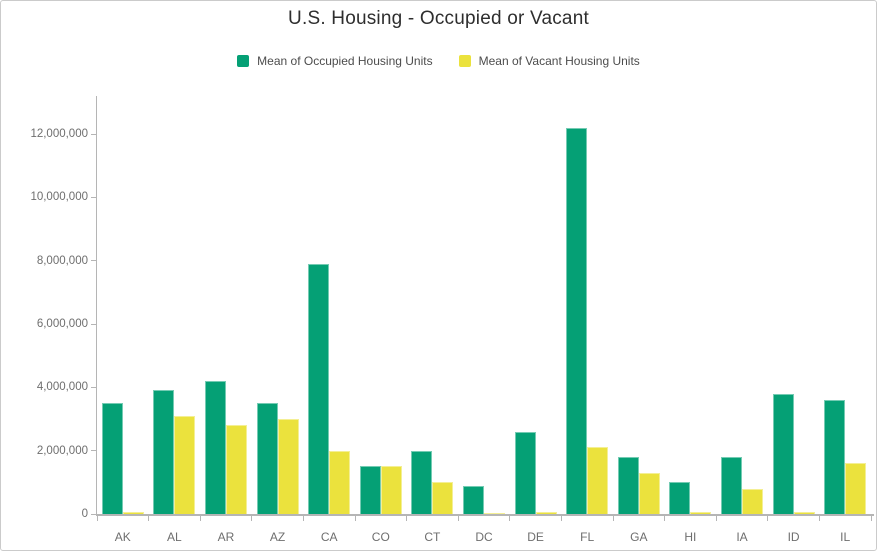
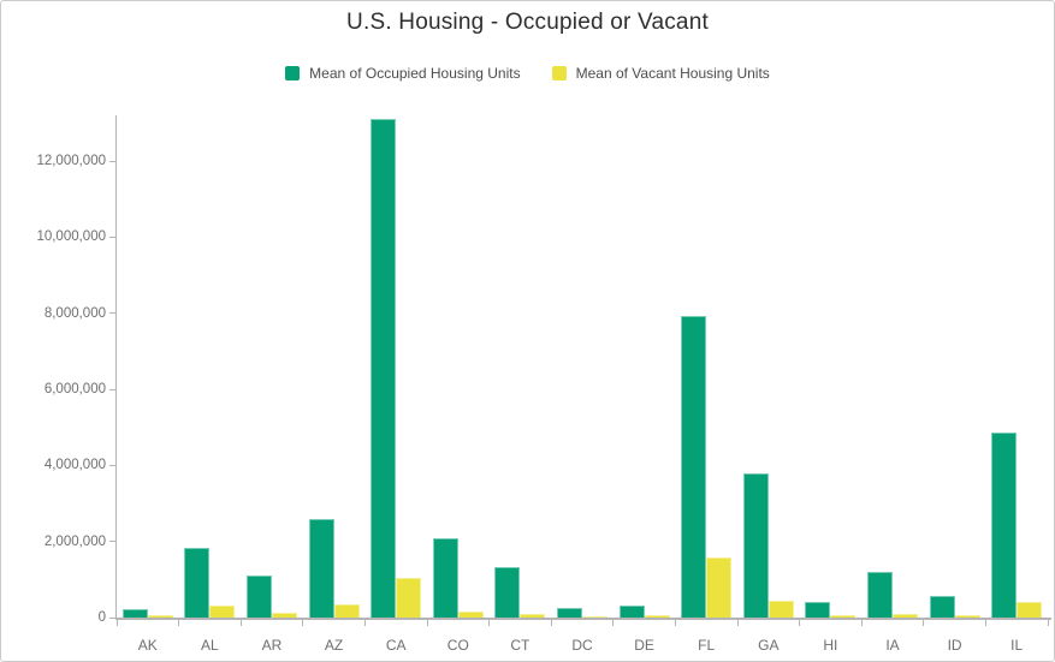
Mean of Occupied Housing Units/AK: 3500000 -> 200000
Mean of Occupied Housing Units/AL: 3900000 -> 1800000
Mean of Vacant Housing Units/AL: 3100000 -> 300000
Mean of Occupied Housing Units/AR: 4200000 -> 1100000
Mean of Vacant Housing Units/AR: 2800000 -> 100000
Mean of Occupied Housing Units/AZ: 3500000 -> 2600000
Mean of Vacant Housing Units/AZ: 3000000 -> 400000
Mean of Occupied Housing Units/CA: 7900000 -> 13100000
Mean of Vacant Housing Units/CA: 2000000 -> 1000000
Mean of Occupied Housing Units/CO: 1500000 -> 2100000
Mean of Vacant Housing Units/CO: 1500000 -> 200000
Mean of Occupied Housing Units/CT: 2000000 -> 1300000
Mean of Vacant Housing Units/CT: 1000000 -> 100000
Mean of Occupied Housing Units/DC: 900000 -> 200000
Mean of Occupied Housing Units/DE: 2600000 -> 300000
Mean of Occupied Housing Units/FL: 12200000 -> 7900000
Mean of Vacant Housing Units/FL: 2100000 -> 1600000
Mean of Occupied Housing Units/GA: 1800000 -> 3800000
Mean of Vacant Housing Units/GA: 1300000 -> 400000
Mean of Occupied Housing Units/HI: 1000000 -> 400000
Mean of Occupied Housing Units/IA: 1800000 -> 1200000
Mean of Vacant Housing Units/IA: 800000 -> 100000
Mean of Occupied Housing Units/ID: 3800000 -> 600000
Mean of Occupied Housing Units/IL: 3600000 -> 4900000
Mean of Vacant Housing Units/IL: 1600000 -> 400000
